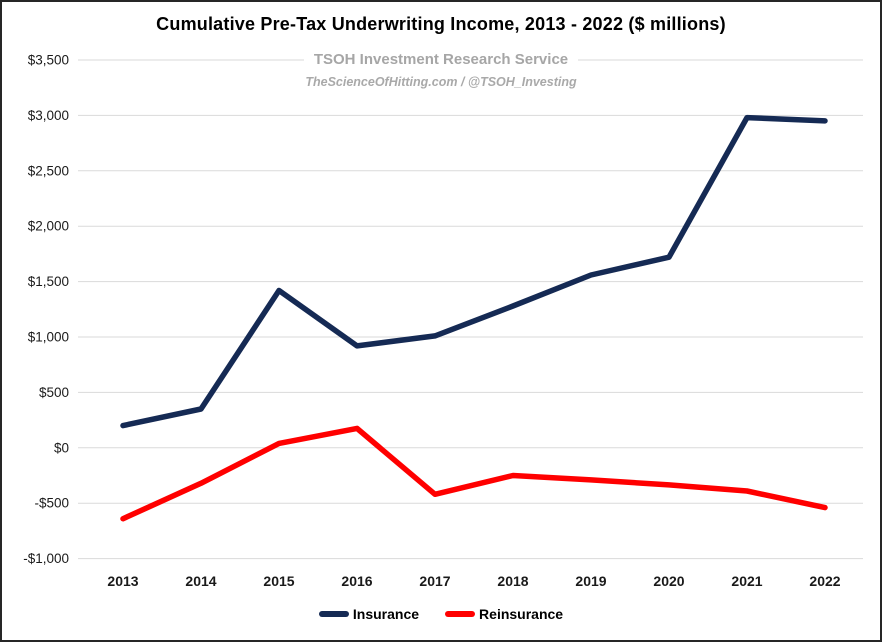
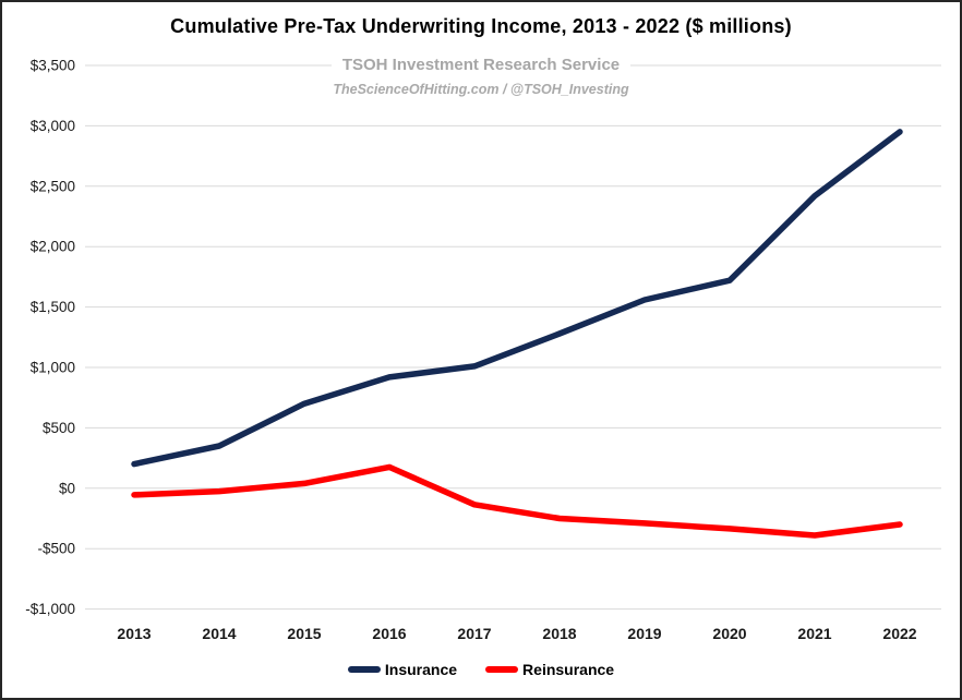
Reinsurance/2013: -$640 -> -$60
Reinsurance/2014: -$320 -> -$20
Insurance/2015: $1420 -> $700
Reinsurance/2017: -$420 -> -$140
Insurance/2021: $2980 -> $2420
Reinsurance/2022: -$540 -> -$300
